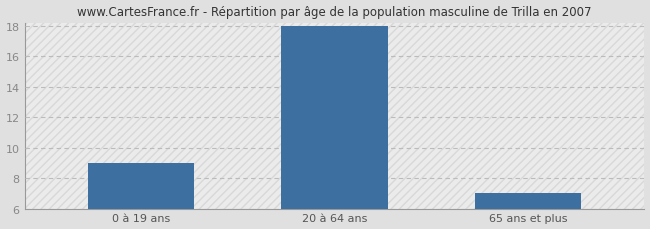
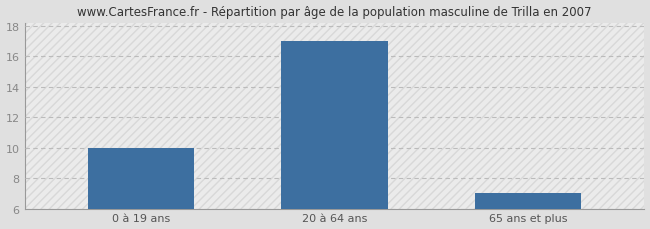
0 à 19 ans: 9 -> 10
20 à 64 ans: 18 -> 17
